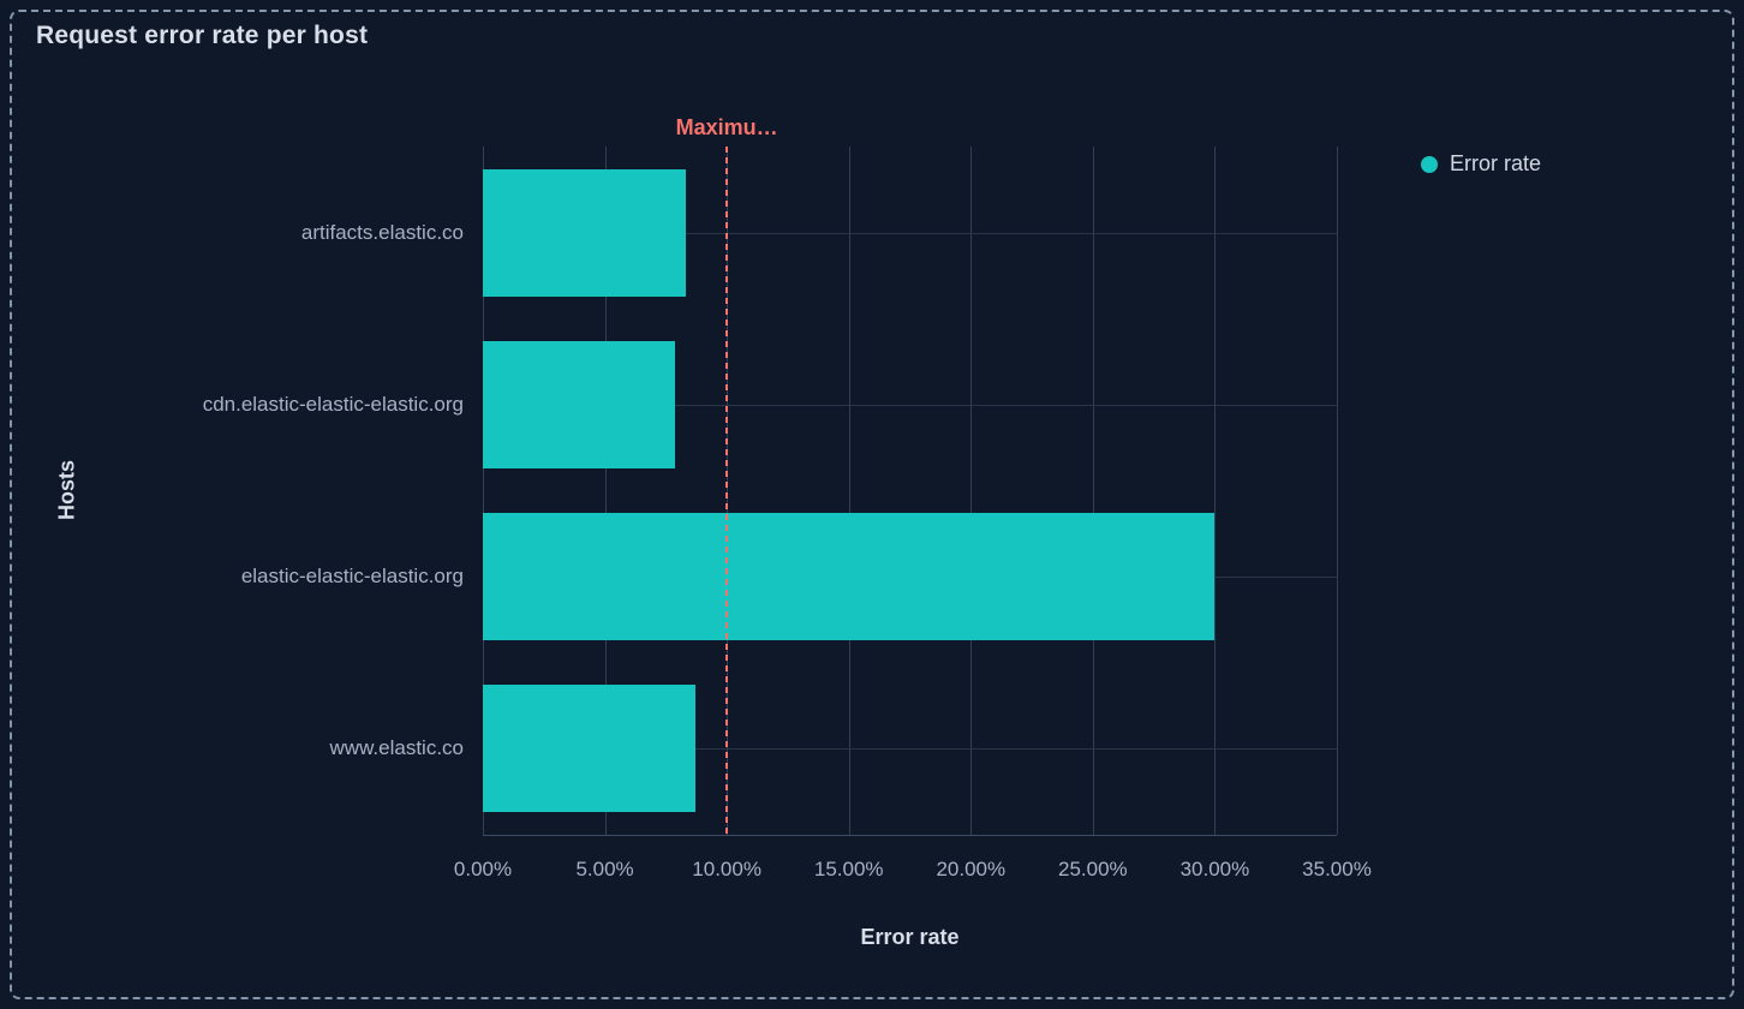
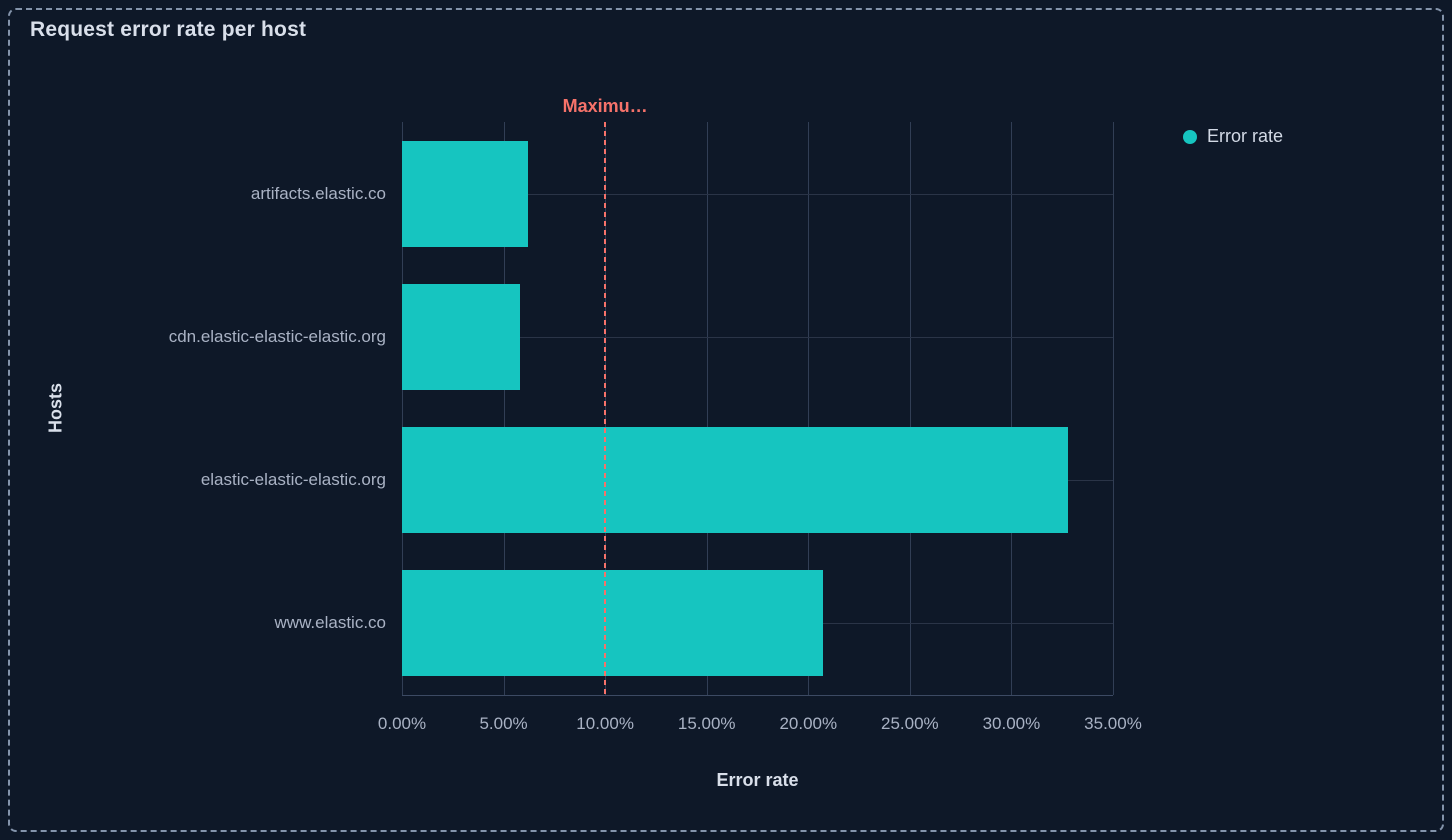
artifacts.elastic.co: 8.3% -> 6.2%
cdn.elastic-elastic-elastic.org: 7.9% -> 5.8%
elastic-elastic-elastic.org: 30.0% -> 32.8%
www.elastic.co: 8.7% -> 20.7%
